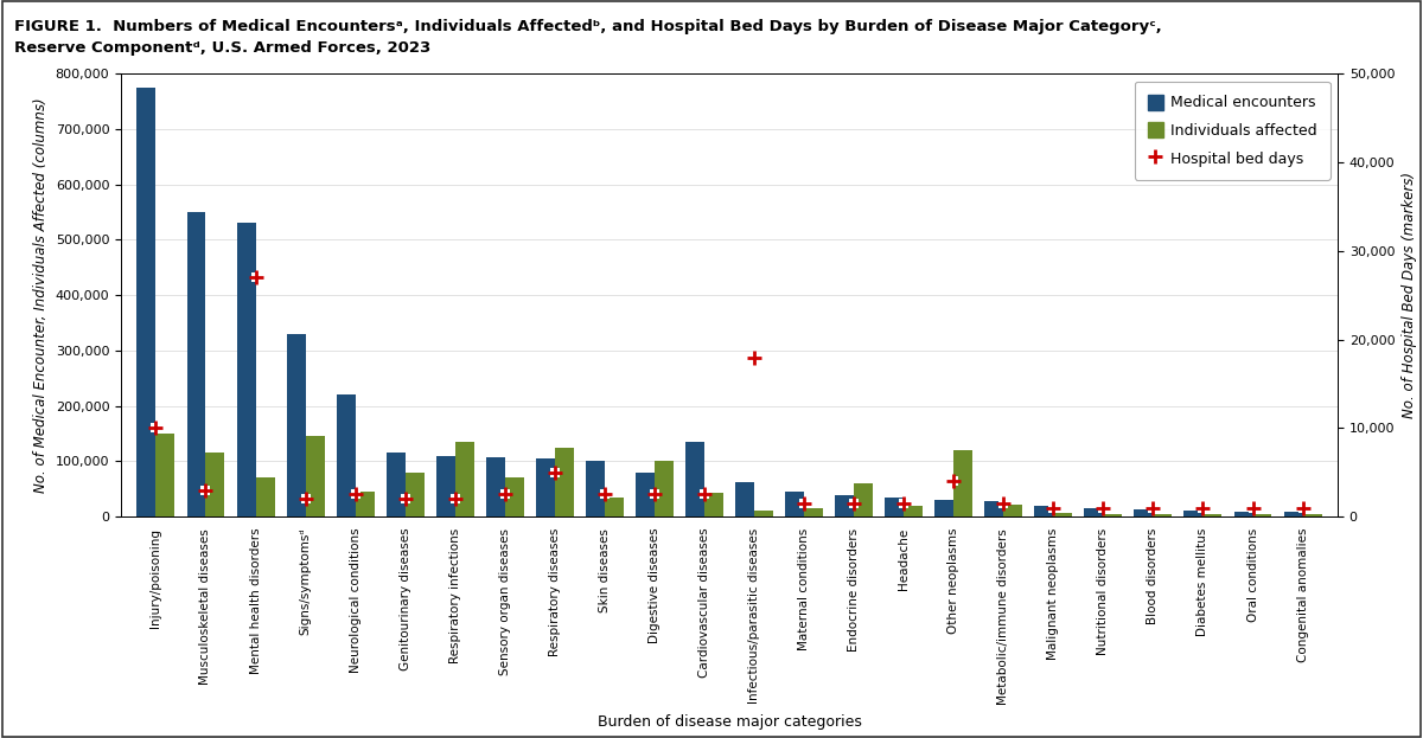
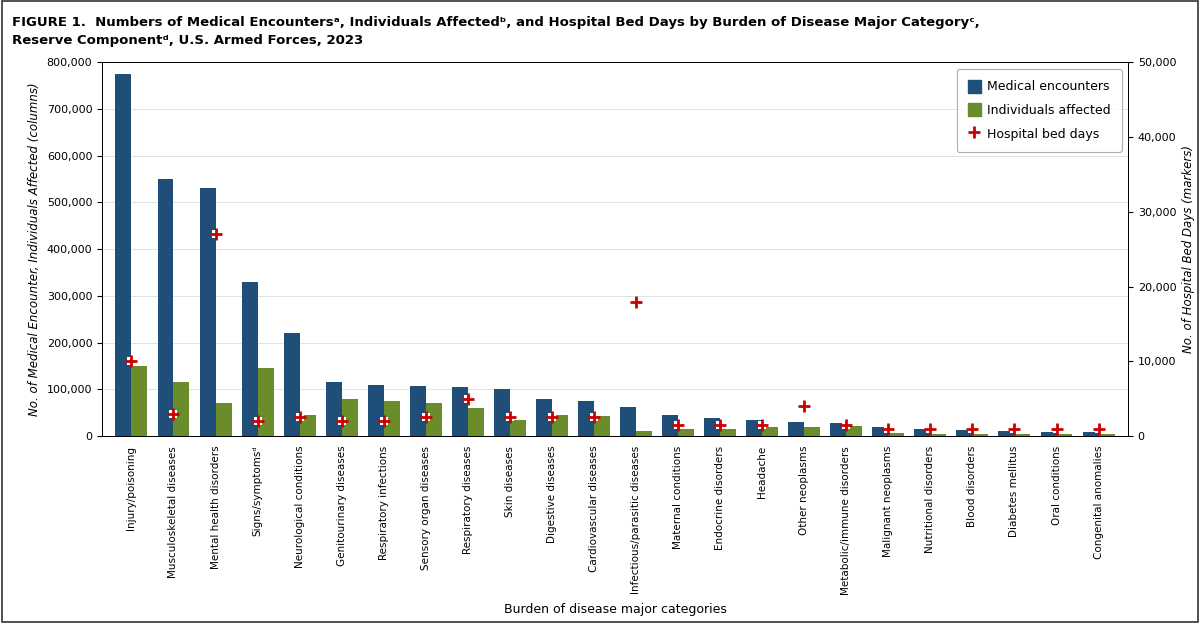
Individuals affected/Respiratory infections: 135,000 -> 75,000
Individuals affected/Respiratory diseases: 125,000 -> 60,000
Individuals affected/Digestive diseases: 100,000 -> 45,000
Medical encounters/Cardiovascular diseases: 135,000 -> 75,000
Individuals affected/Endocrine disorders: 60,000 -> 15,000
Individuals affected/Other neoplasms: 120,000 -> 20,000
